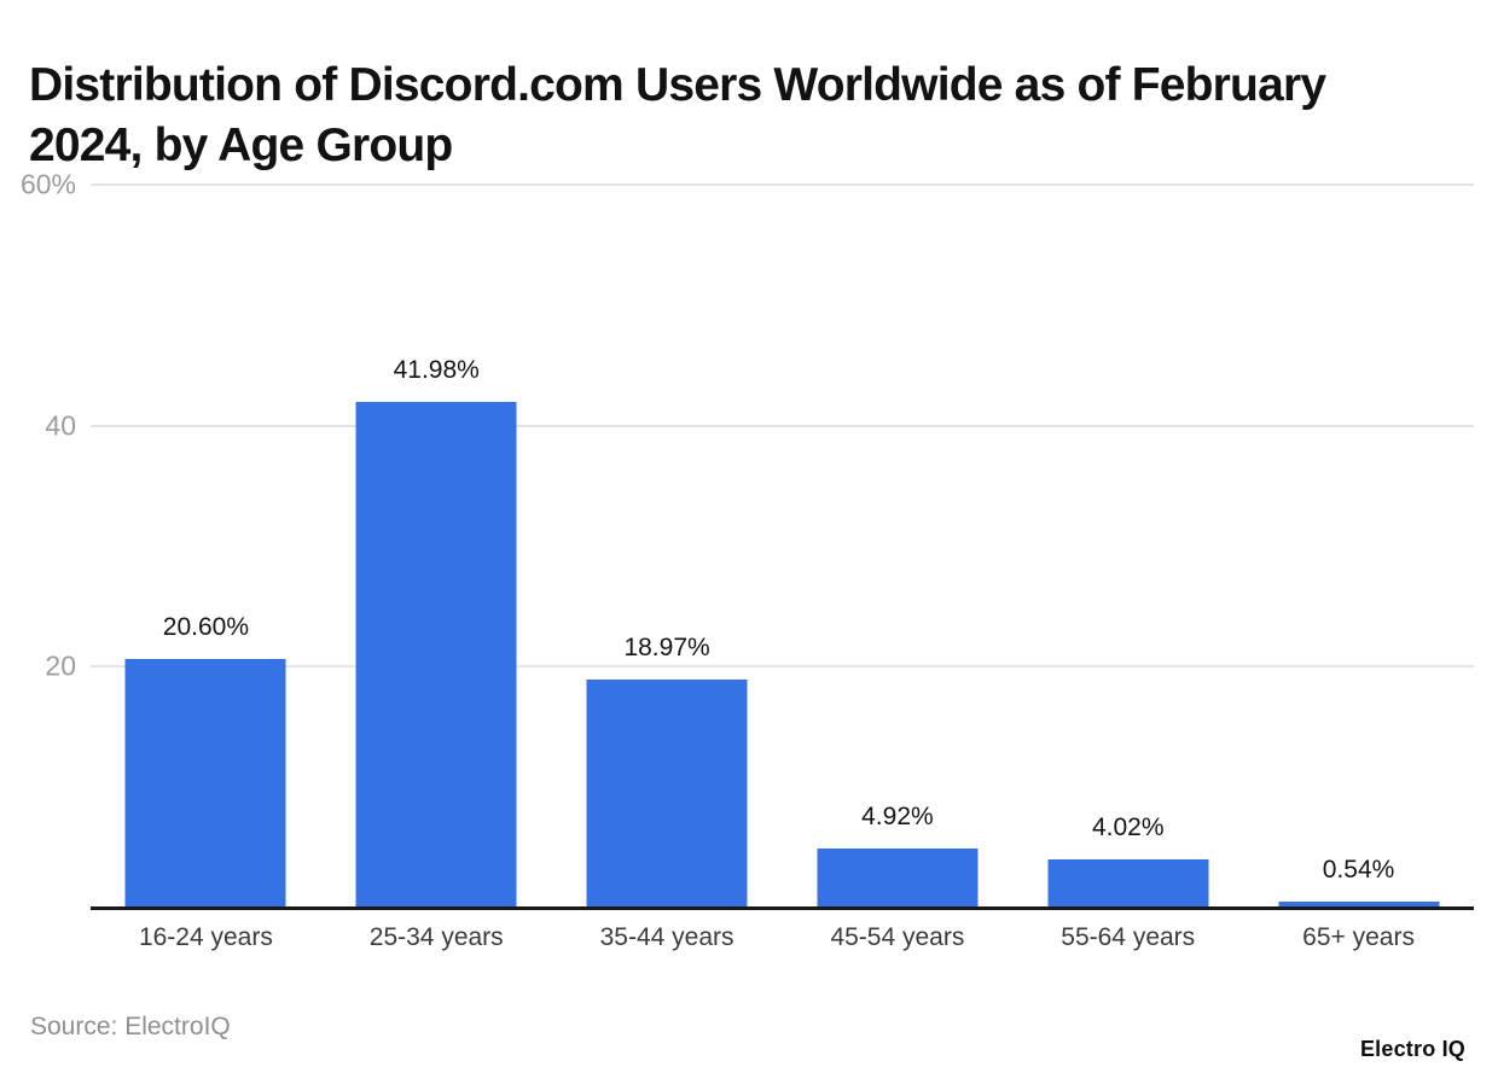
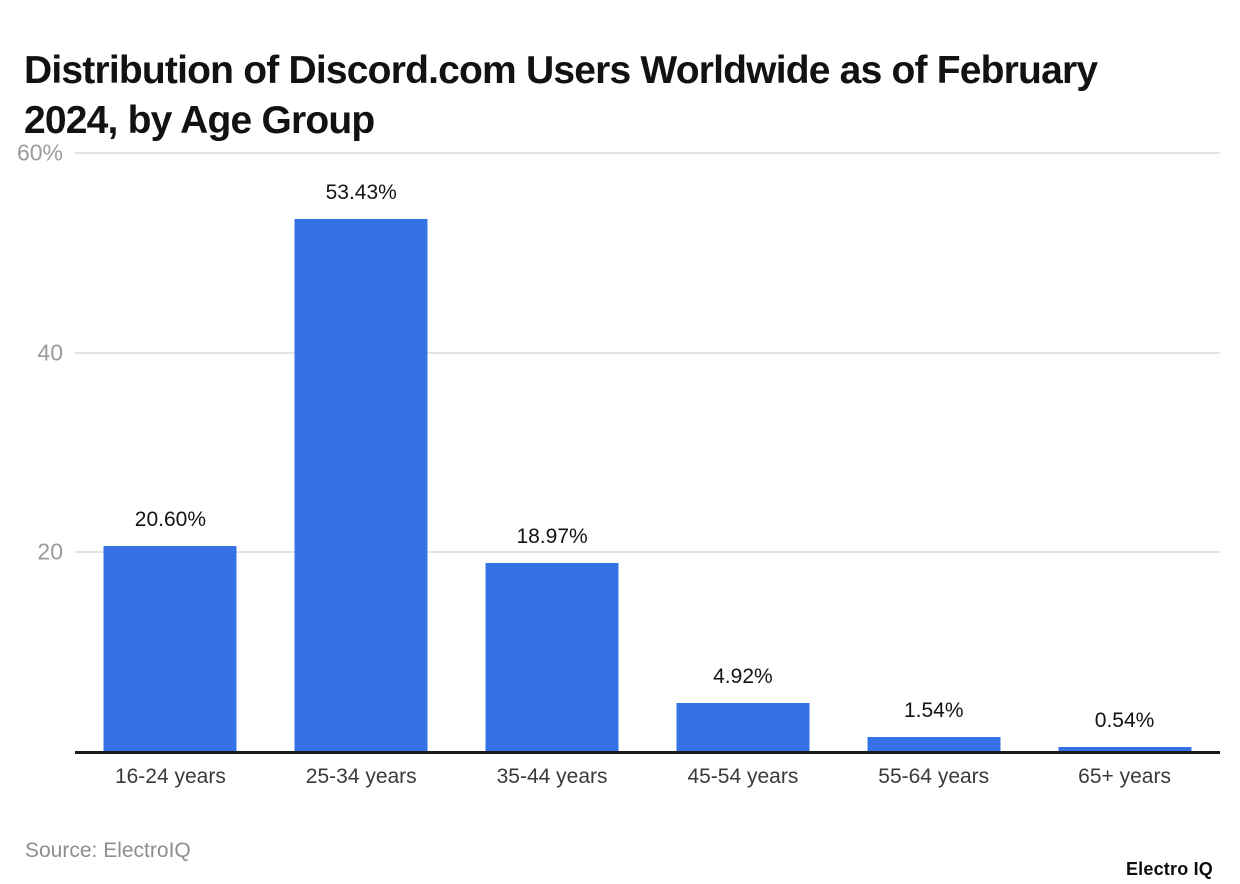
25-34 years: 41.98% -> 53.43%
55-64 years: 4.02% -> 1.54%
